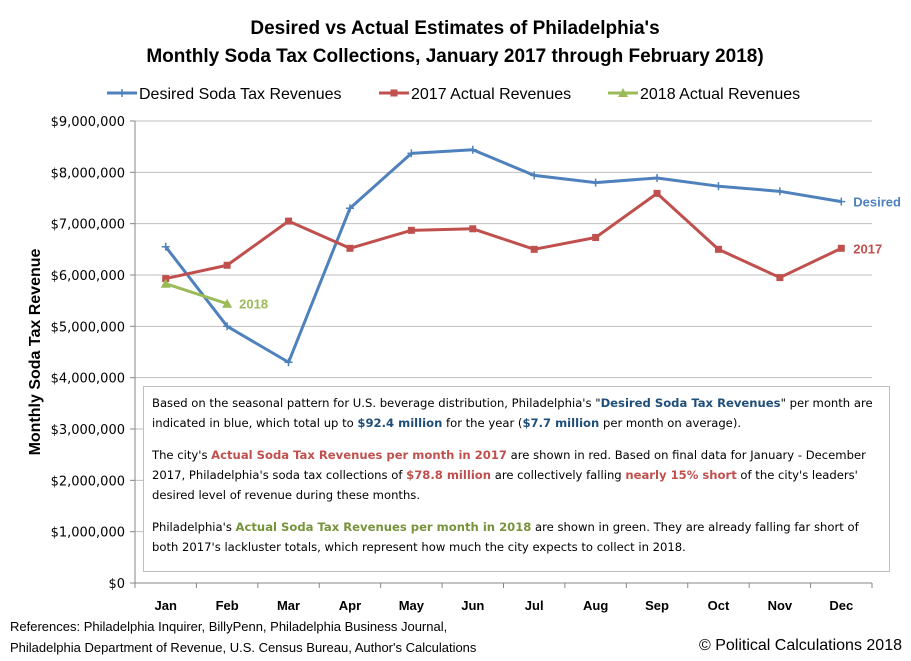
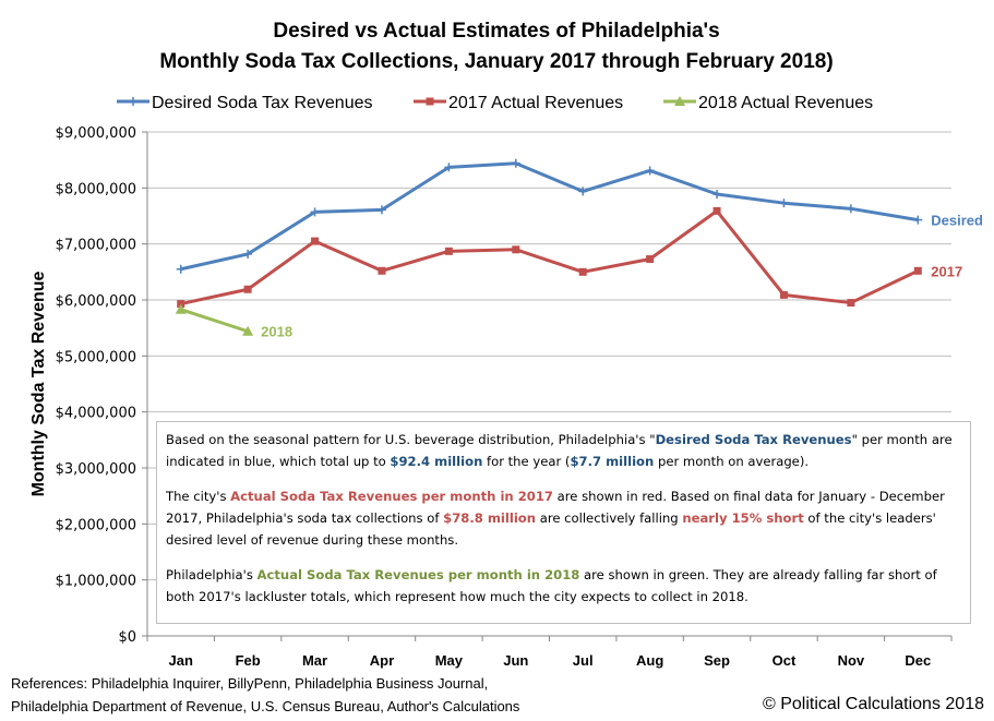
Desired Soda Tax Revenues/Feb: $5000000 -> $6800000
Desired Soda Tax Revenues/Mar: $4300000 -> $7600000
Desired Soda Tax Revenues/Apr: $7300000 -> $7600000
Desired Soda Tax Revenues/Aug: $7800000 -> $8300000
2017 Actual Revenues/Oct: $6500000 -> $6100000
